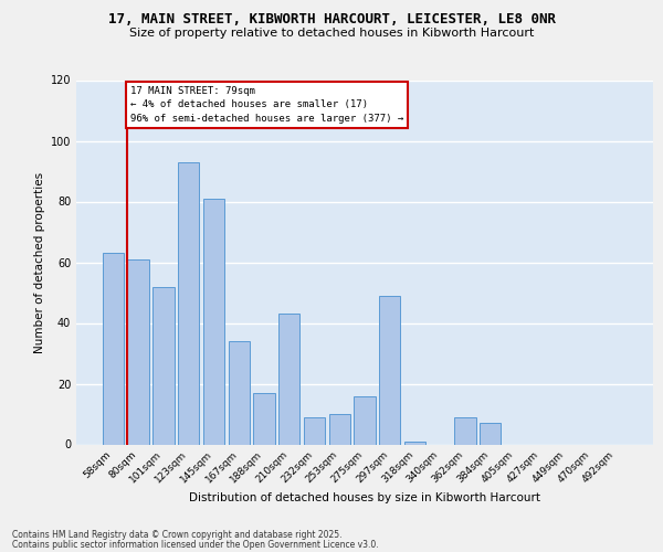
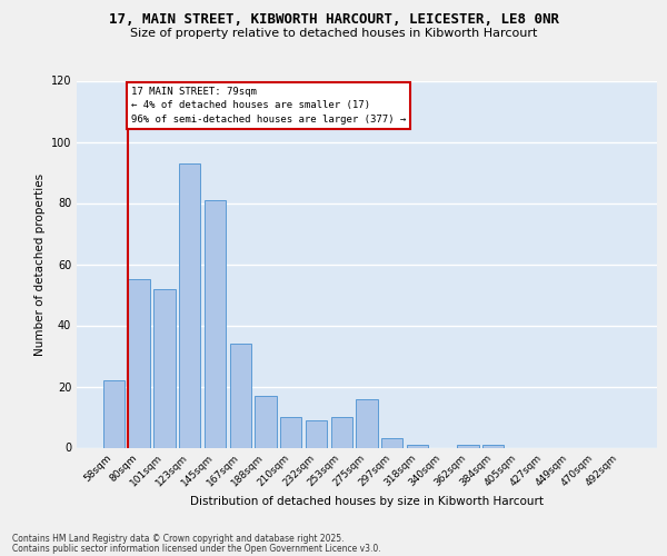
58sqm: 63 -> 22
80sqm: 61 -> 55
210sqm: 43 -> 10
297sqm: 49 -> 3
362sqm: 9 -> 1
384sqm: 7 -> 1
